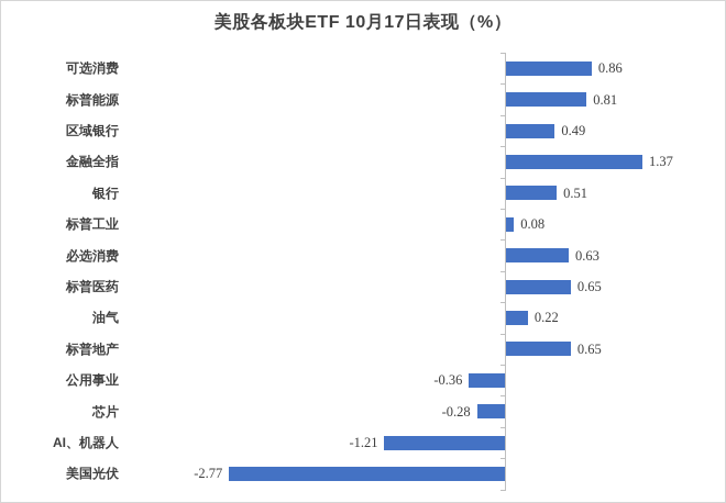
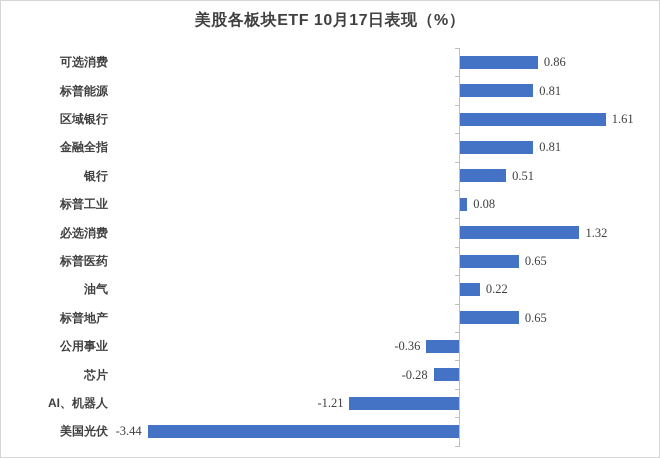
区域银行: 0.49 -> 1.61
金融全指: 1.37 -> 0.81
必选消费: 0.63 -> 1.32
美国光伏: -2.77 -> -3.44
